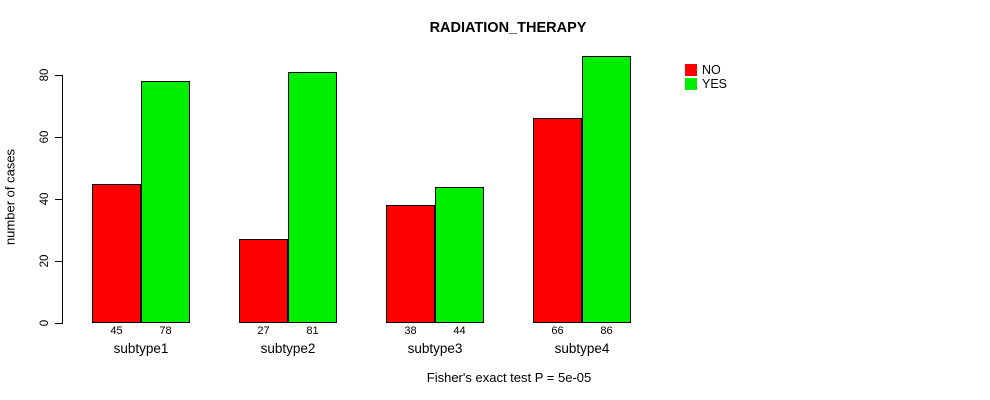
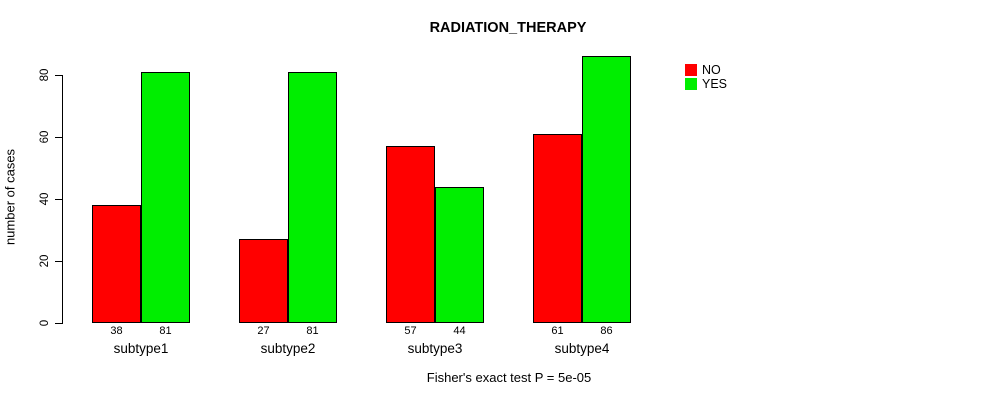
NO/subtype1: 45 -> 38
YES/subtype1: 78 -> 81
NO/subtype3: 38 -> 57
NO/subtype4: 66 -> 61
